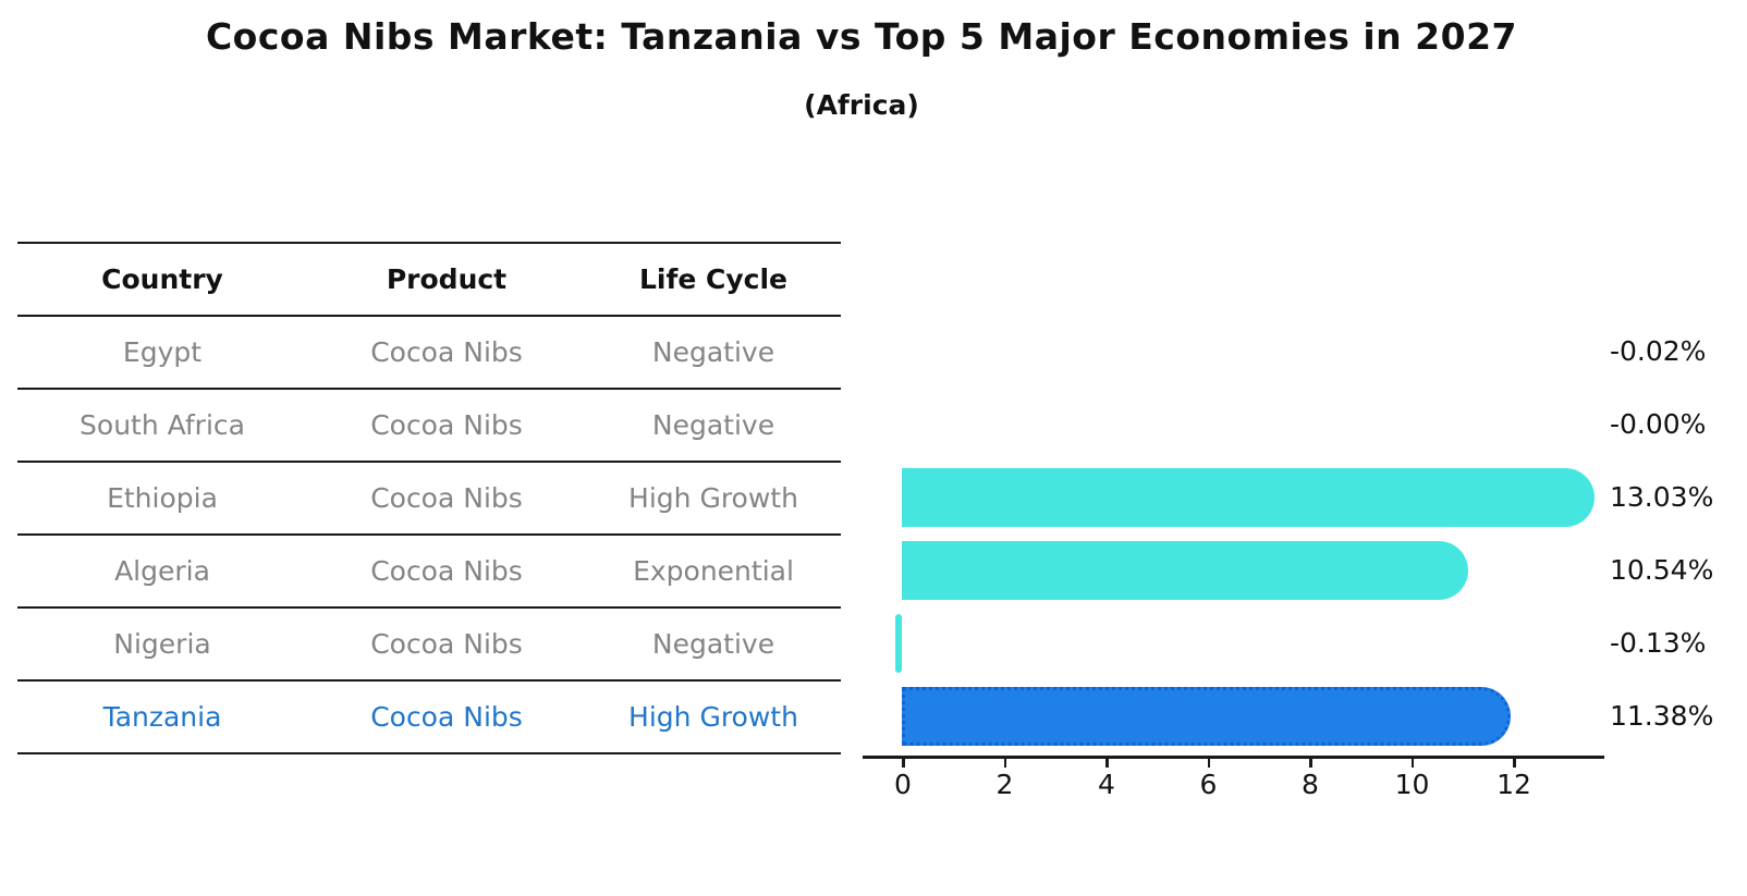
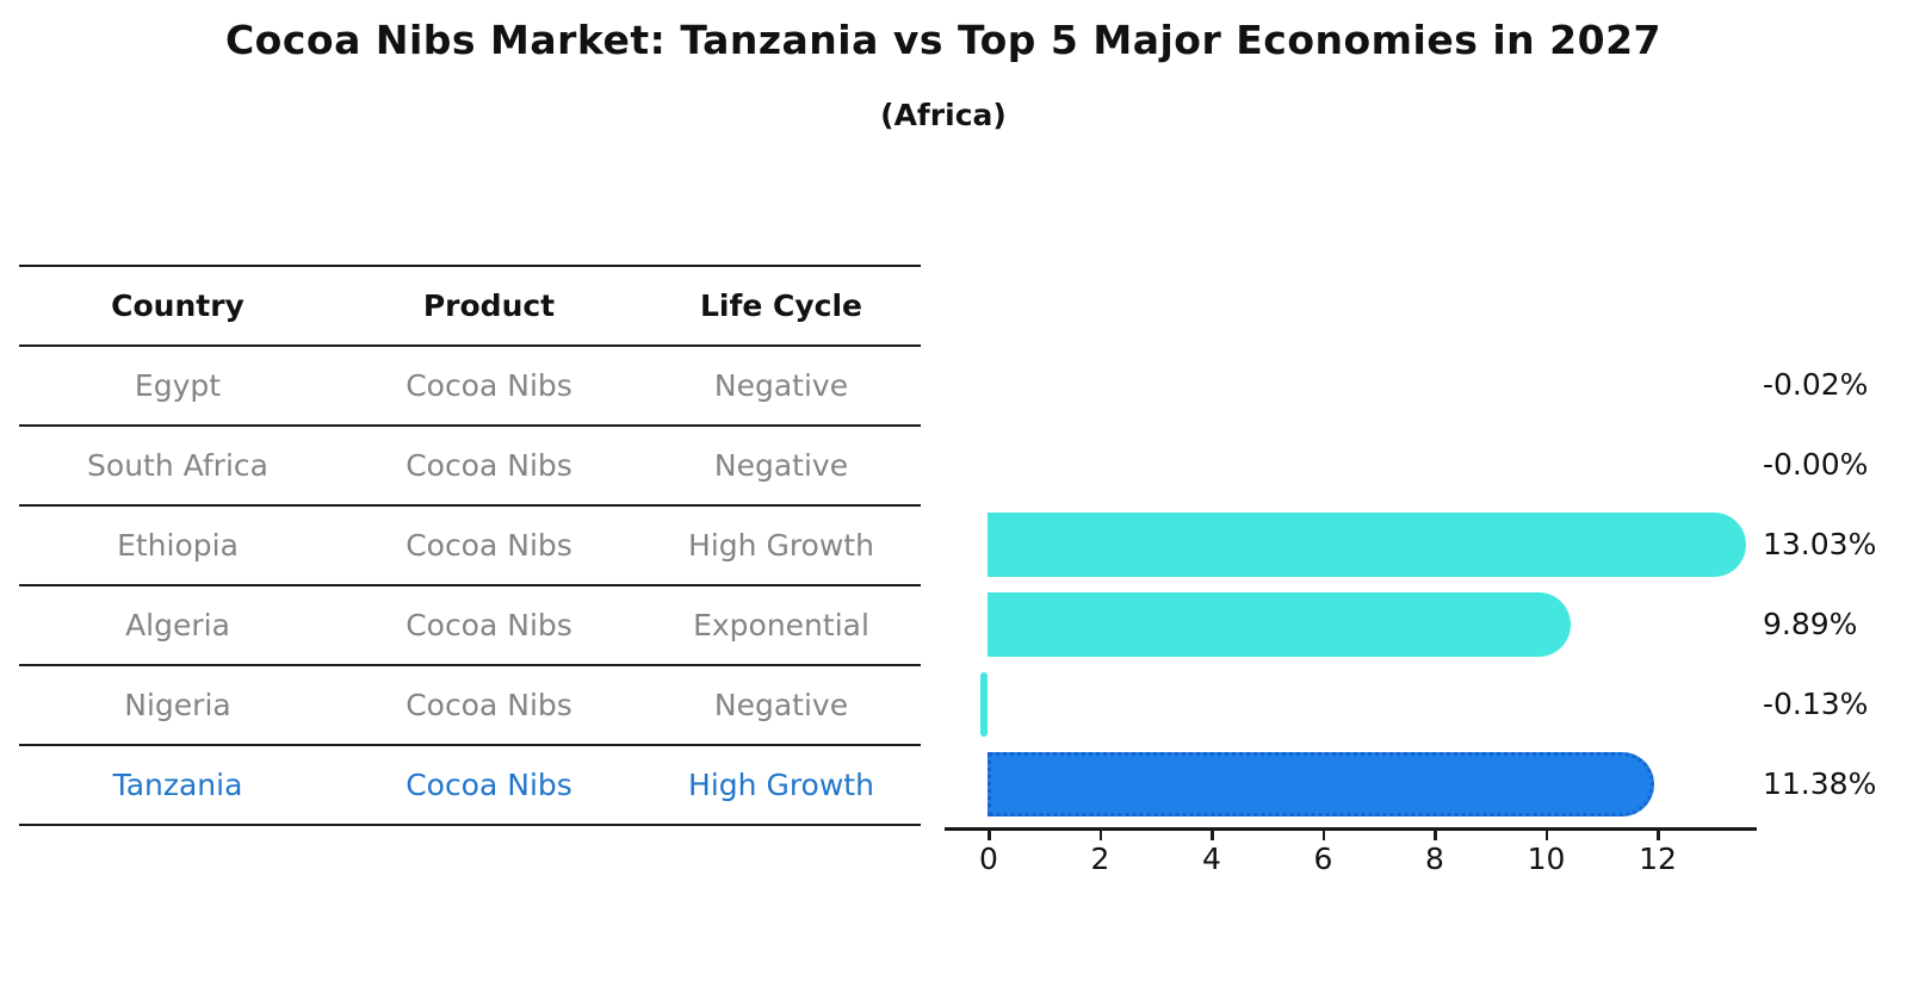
Algeria: 10.54% -> 9.89%
